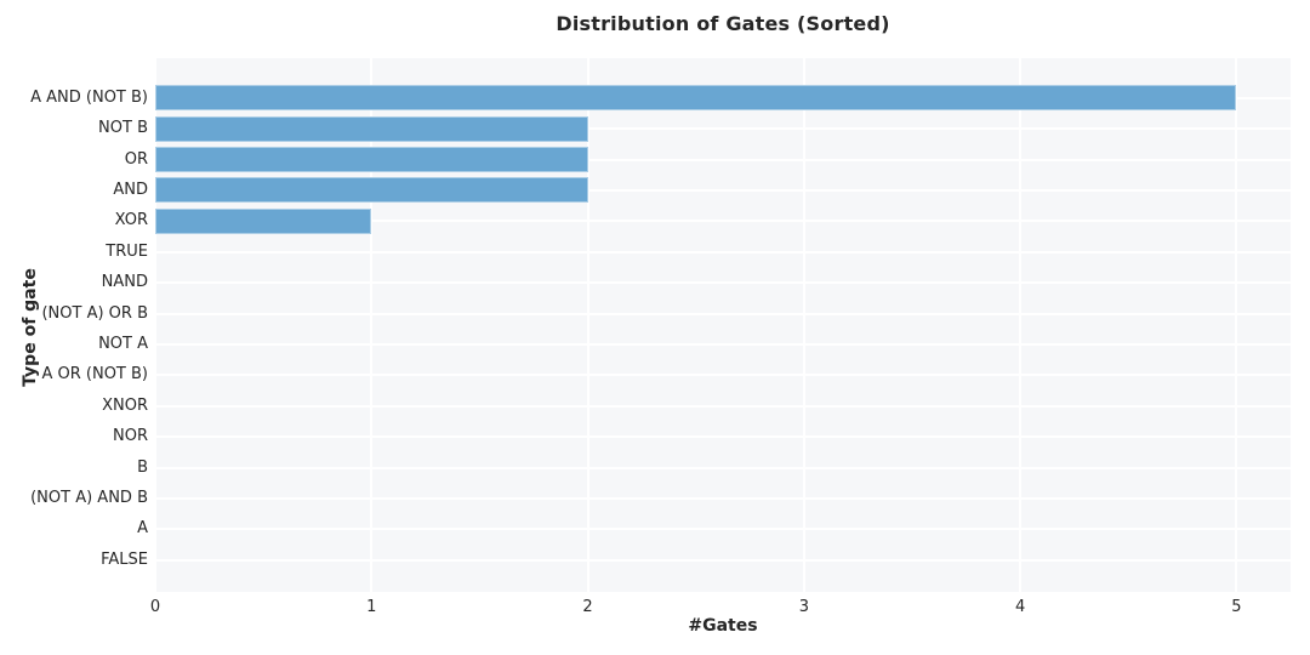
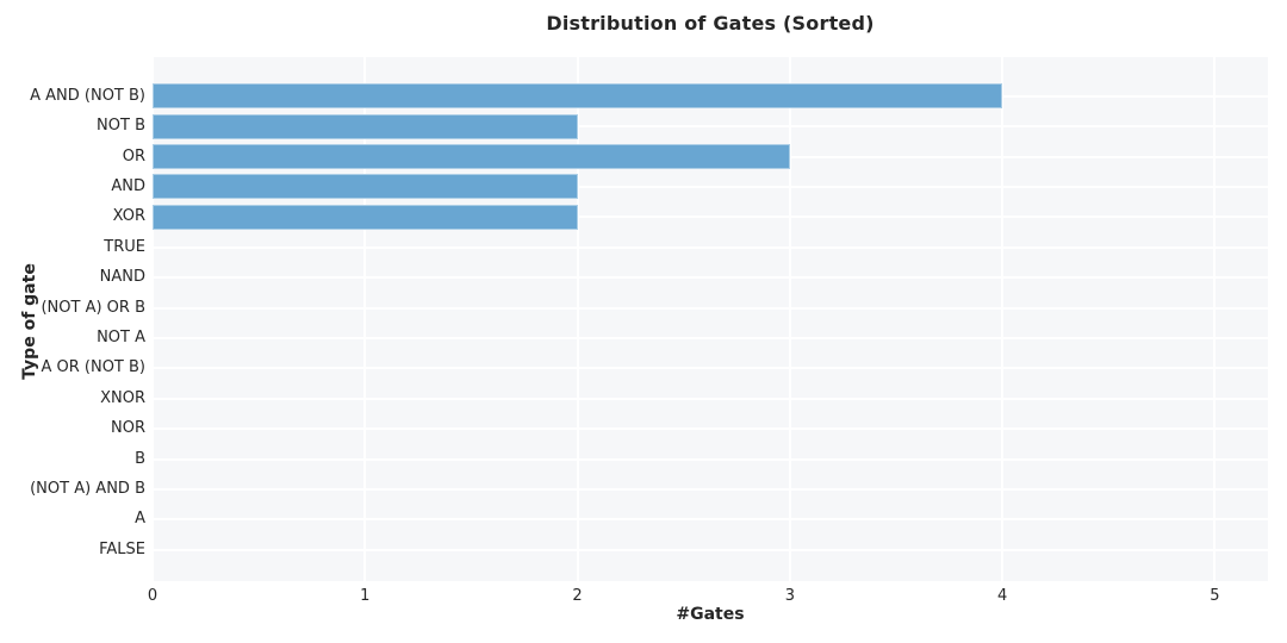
A AND (NOT B): 5 -> 4
OR: 2 -> 3
XOR: 1 -> 2
